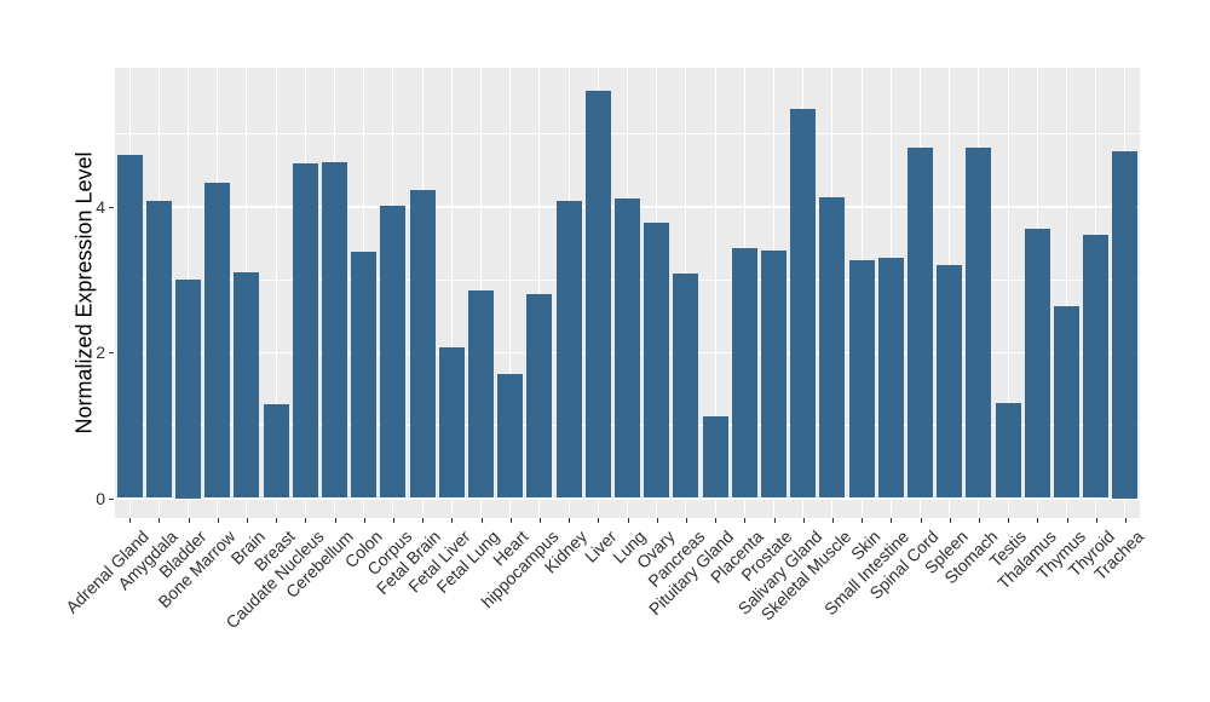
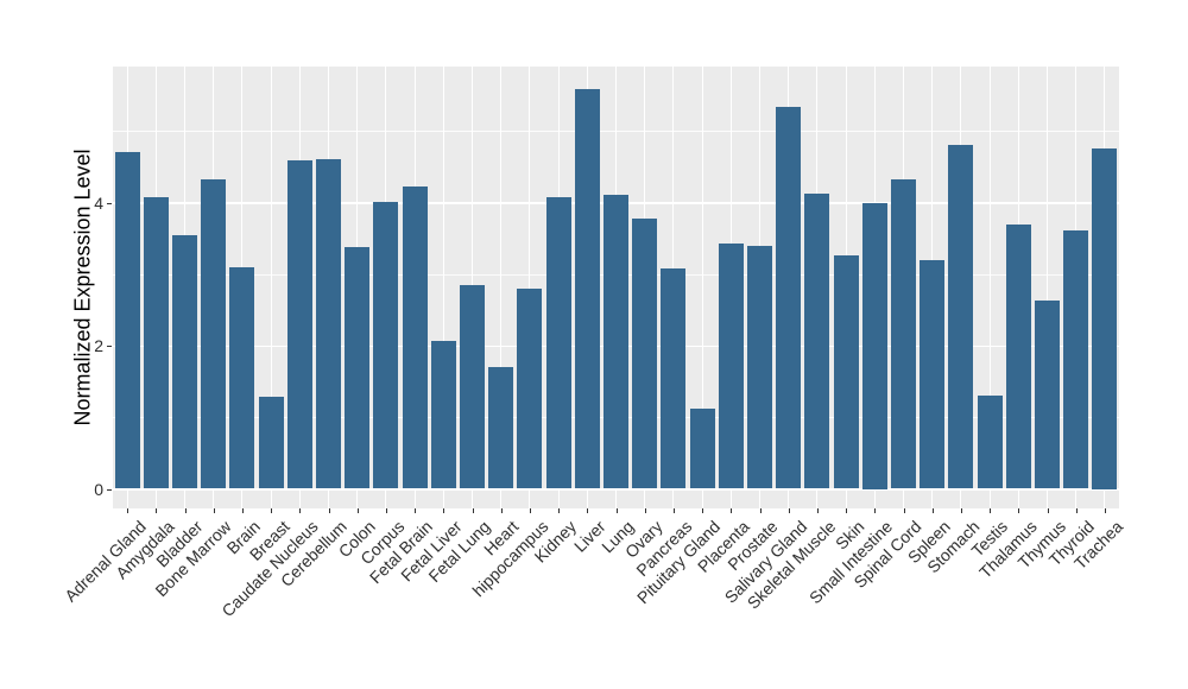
Bladder: 3.0 -> 3.5
Small Intestine: 3.3 -> 4.0
Spinal Cord: 4.8 -> 4.3
